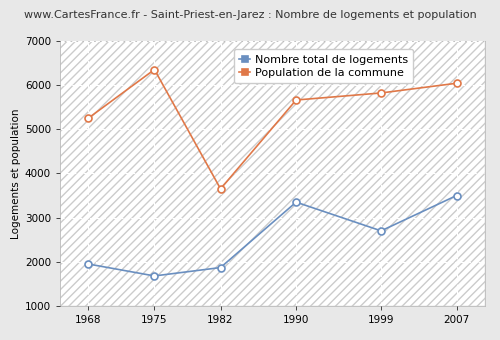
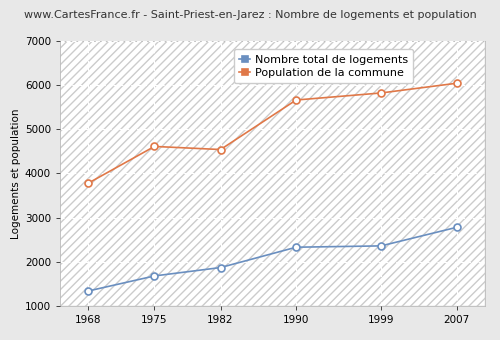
Nombre total de logements/1968: 1950 -> 1340
Population de la commune/1968: 5250 -> 3780
Population de la commune/1975: 6350 -> 4610
Population de la commune/1982: 3650 -> 4540
Nombre total de logements/1990: 3350 -> 2330
Nombre total de logements/1999: 2700 -> 2360
Nombre total de logements/2007: 3500 -> 2780
